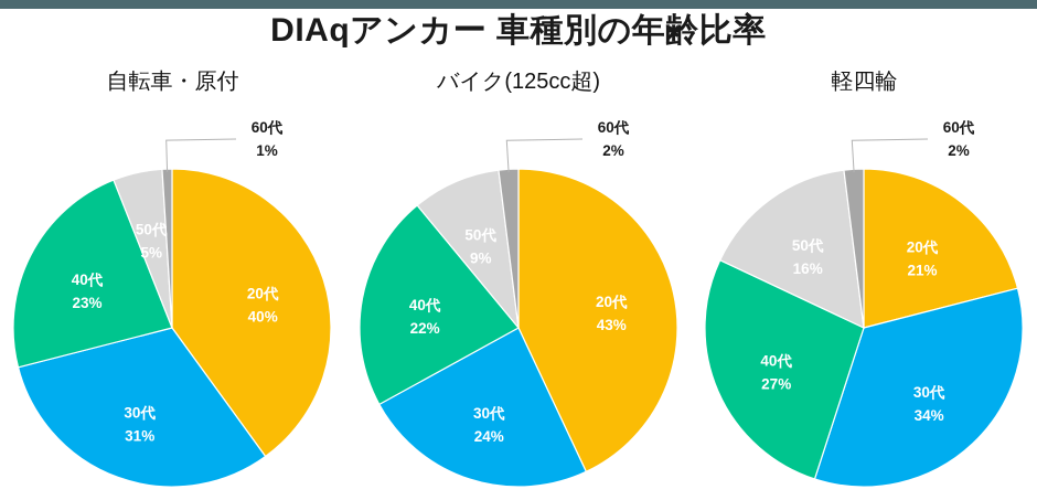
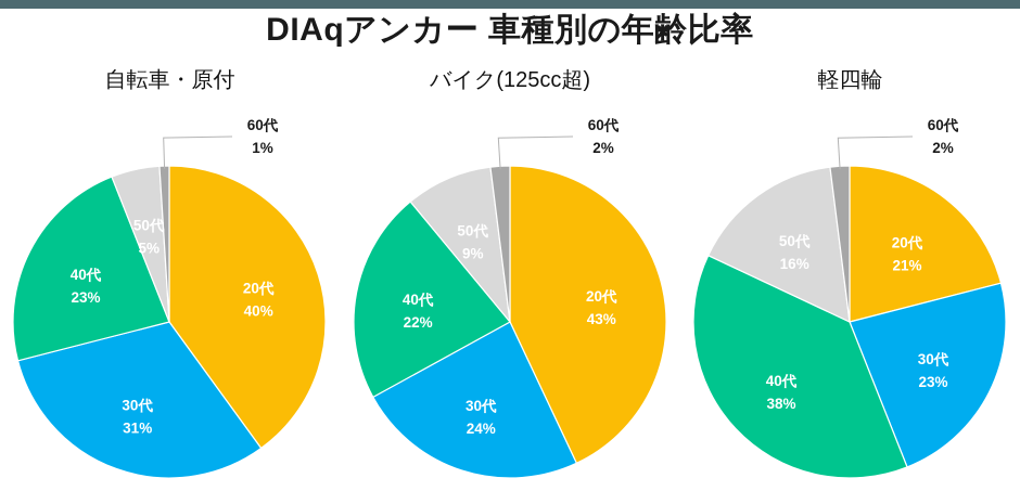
軽四輪/30代: 34% -> 23%
軽四輪/40代: 27% -> 38%
